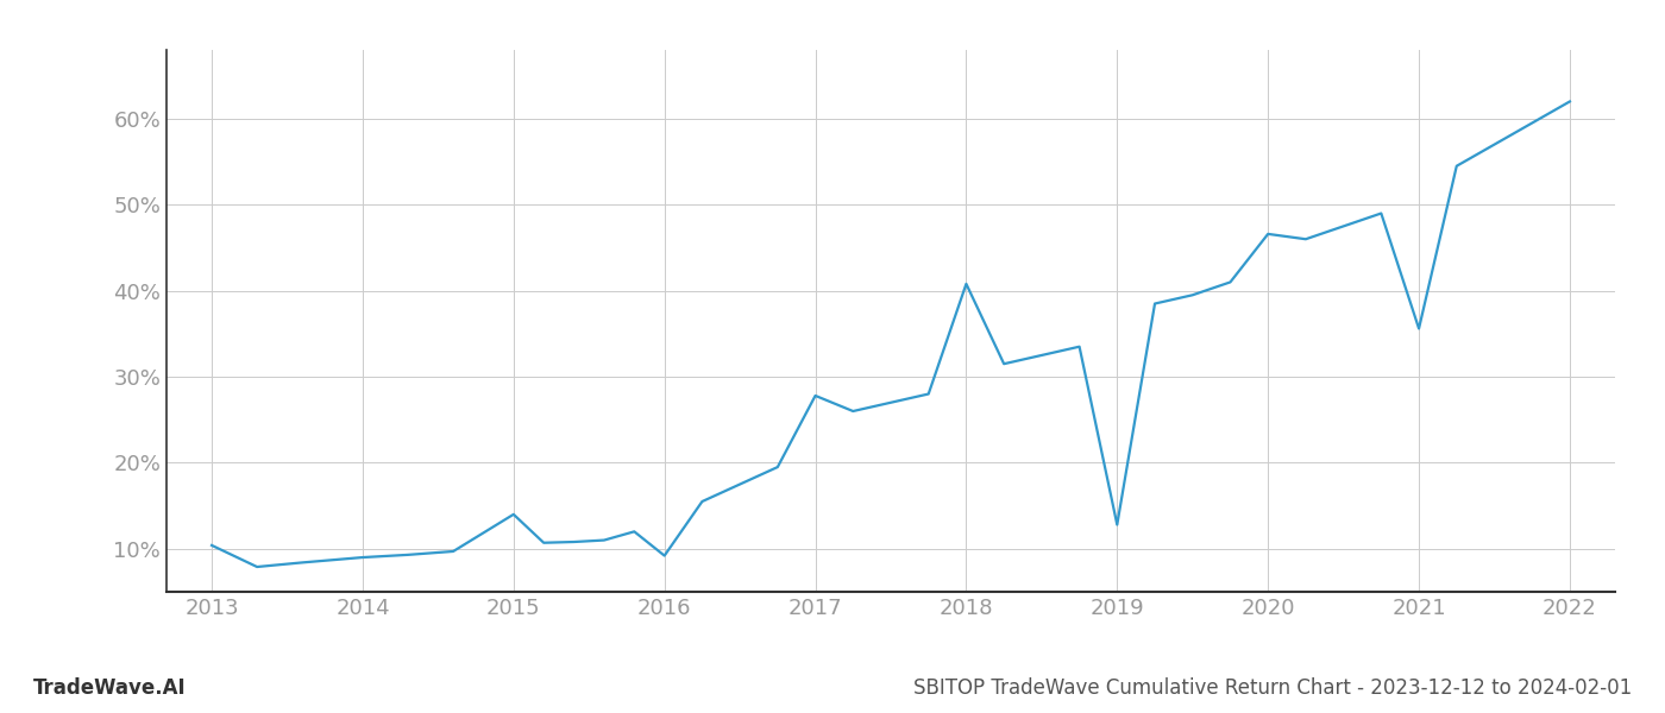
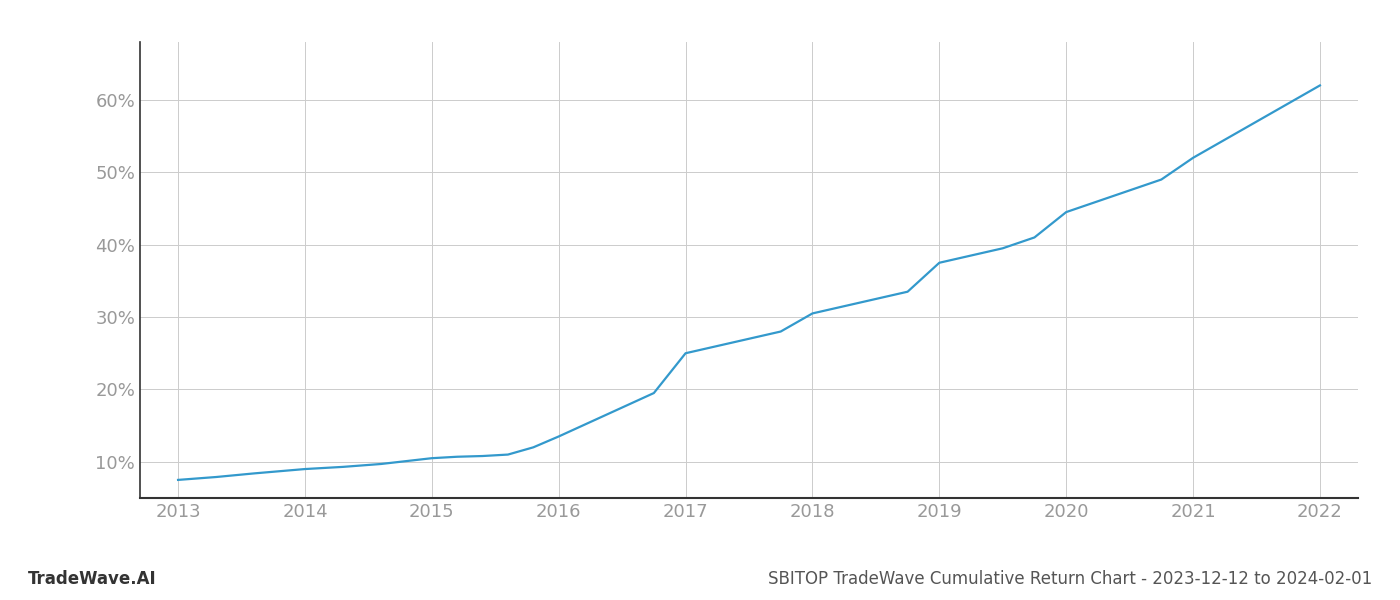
2013: 10.4% -> 7.5%
2015: 14.0% -> 10.5%
2016: 9.2% -> 13.5%
2017: 27.8% -> 25.0%
2018: 40.8% -> 30.5%
2019: 12.8% -> 37.5%
2020: 46.6% -> 44.5%
2021: 35.6% -> 52.0%
